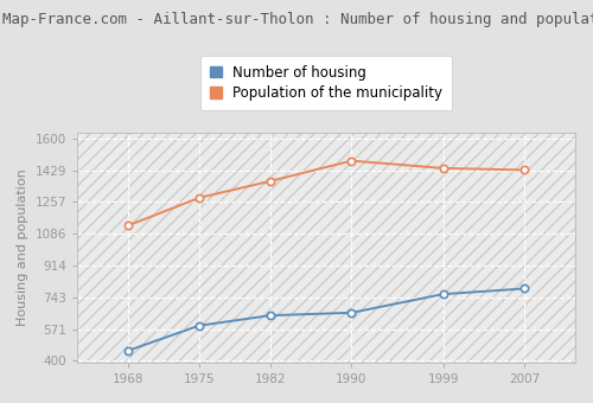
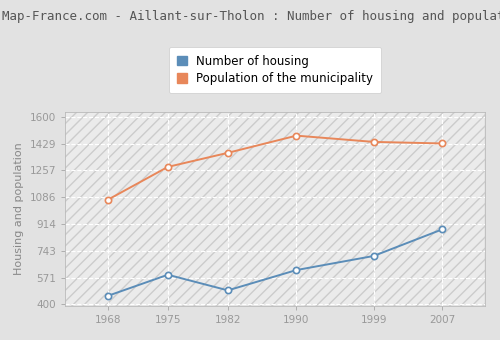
Population of the municipality/1968: 1130 -> 1070
Number of housing/1982: 640 -> 490
Number of housing/1990: 660 -> 620
Number of housing/1999: 760 -> 710
Number of housing/2007: 790 -> 880
